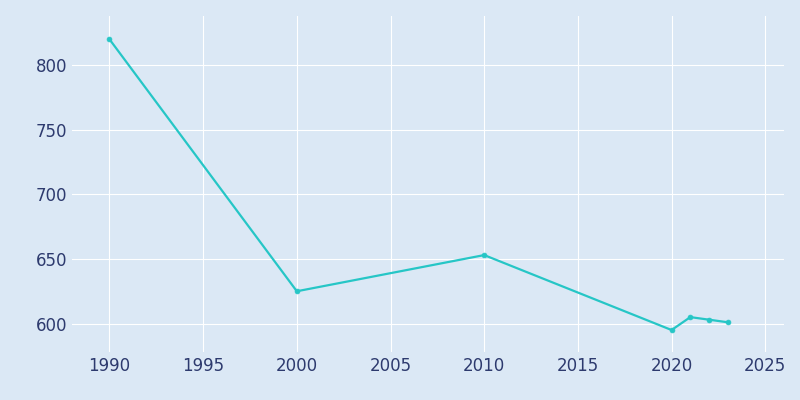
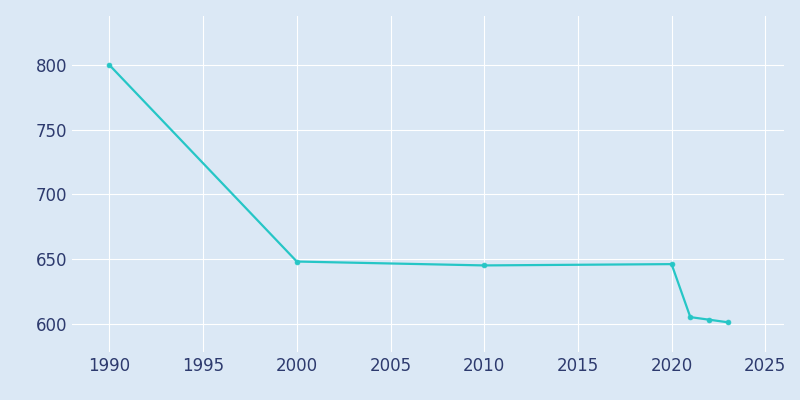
1990: 820 -> 800
2000: 625 -> 648
2010: 653 -> 645
2020: 595 -> 646
